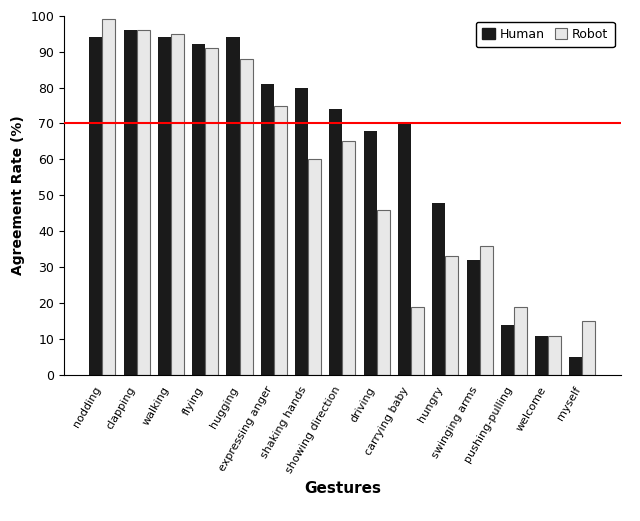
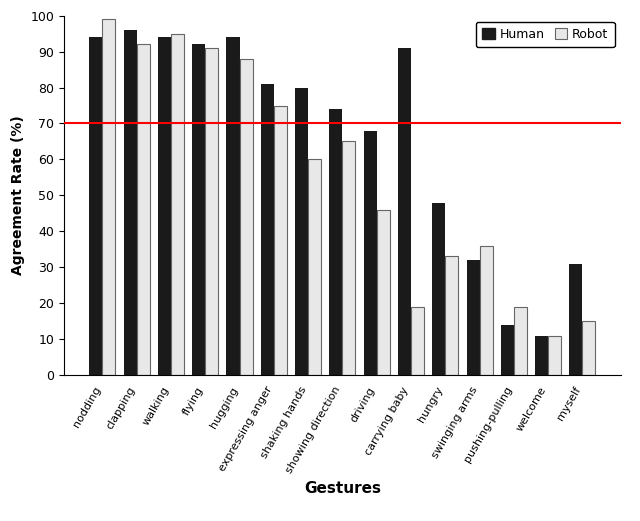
Robot/clapping: 96 -> 92
Human/carrying baby: 70 -> 91
Human/myself: 5 -> 31
